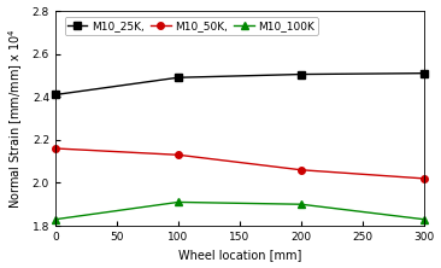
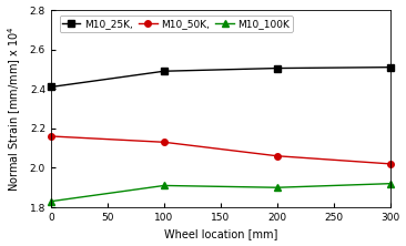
M10_100K/300: 1.83 -> 1.92
